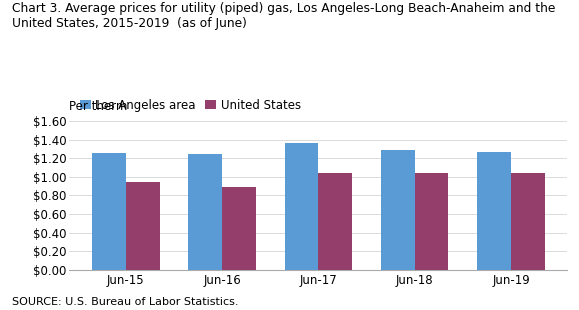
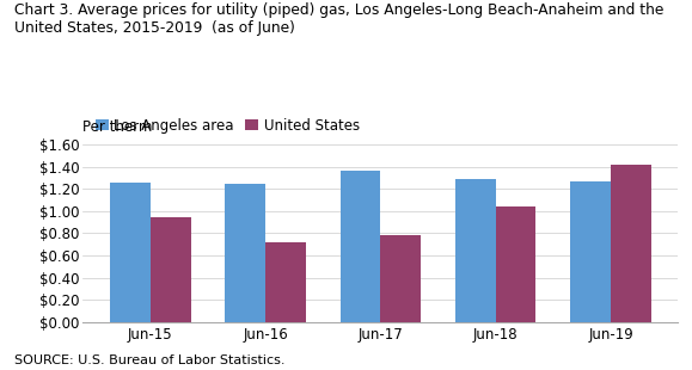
United States/Jun-16: $0.89 -> $0.72
United States/Jun-17: $1.03 -> $0.78
United States/Jun-19: $1.03 -> $1.42
